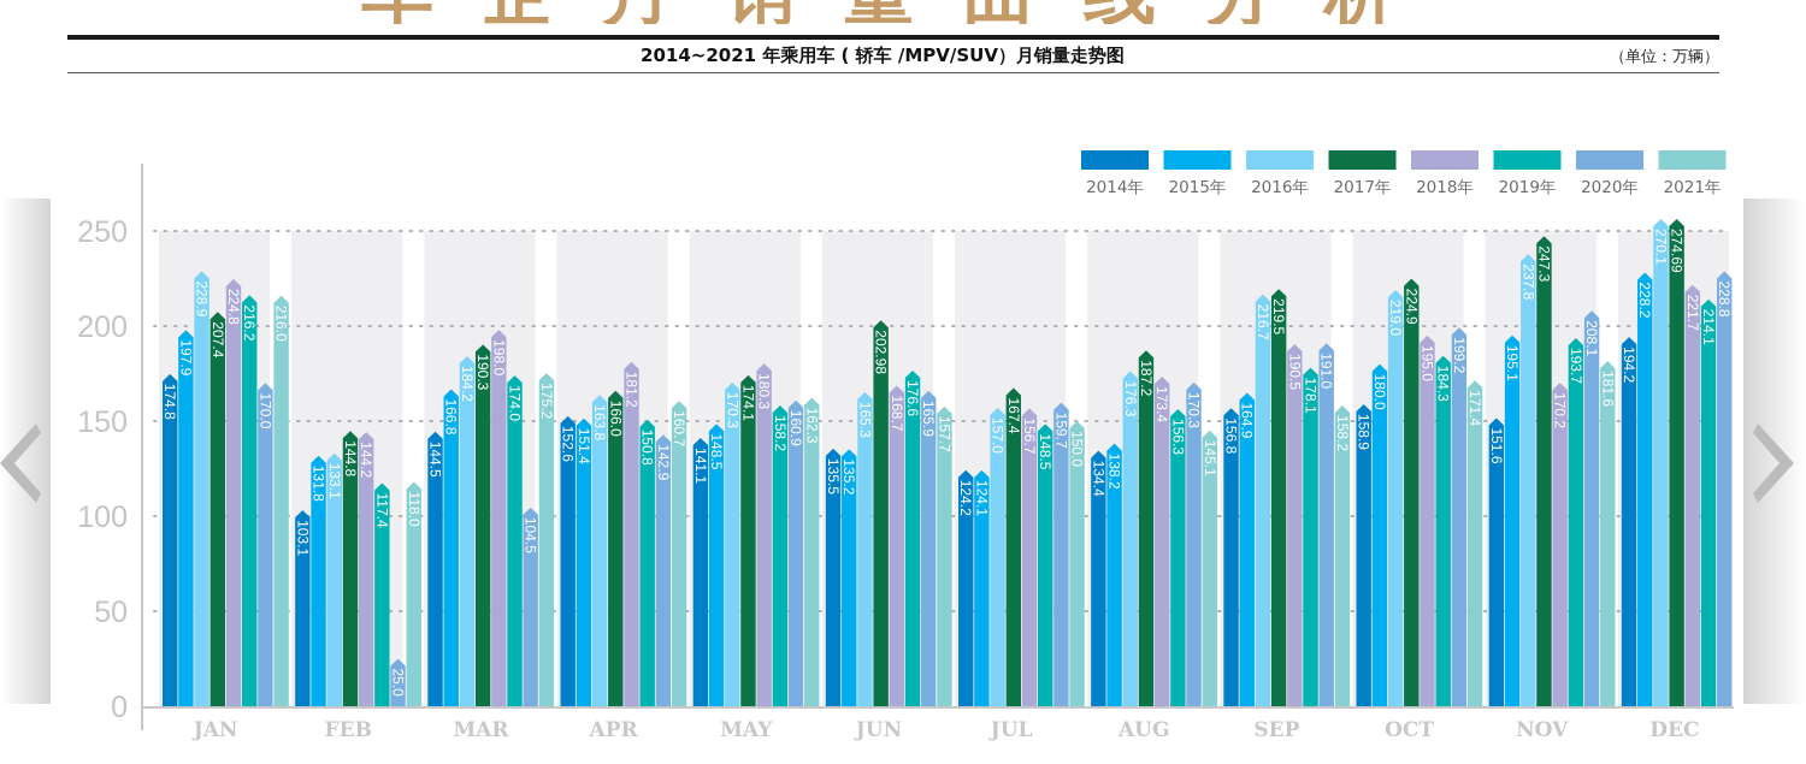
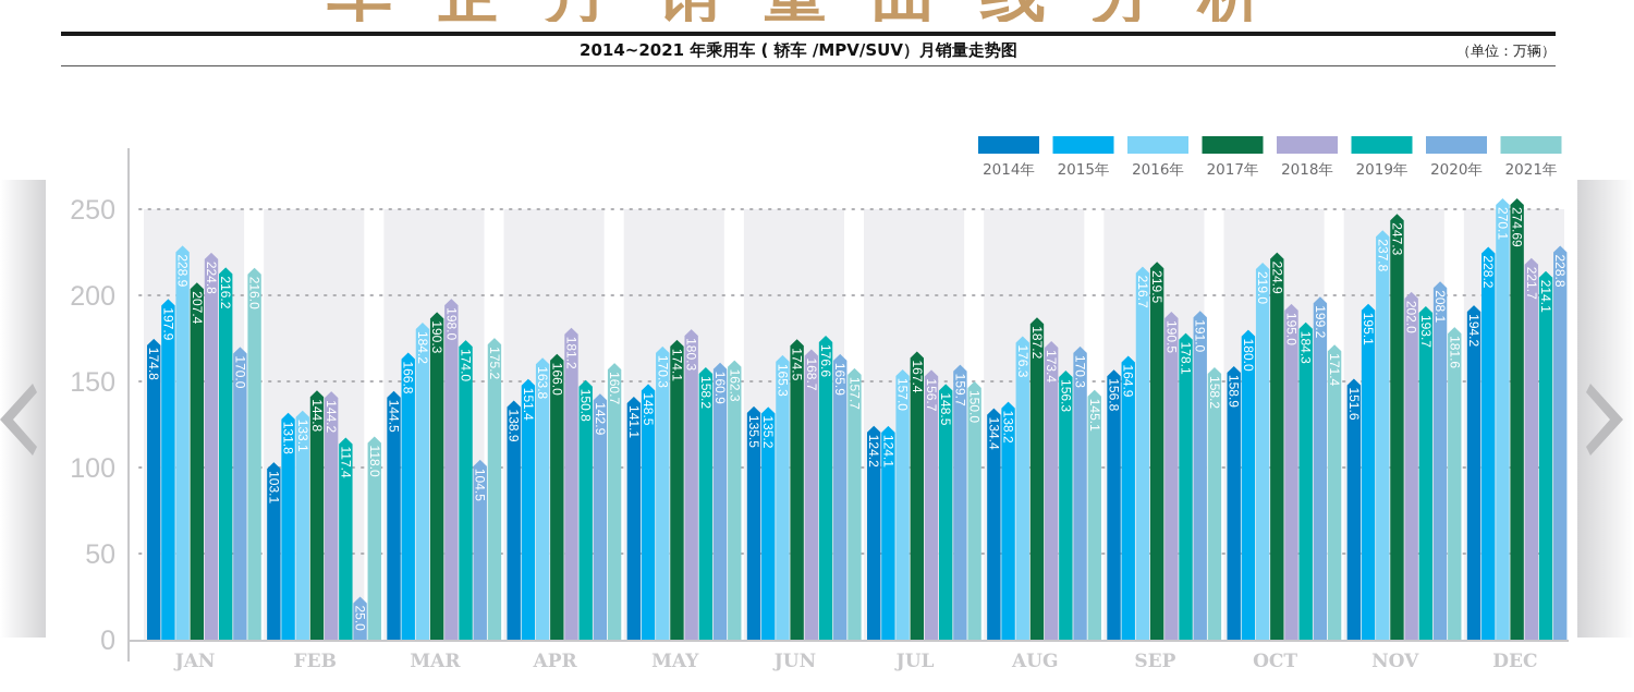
2014年/APR: 152.6 -> 138.9
2017年/JUN: 202.98 -> 174.5
2018年/NOV: 170.2 -> 202.0
